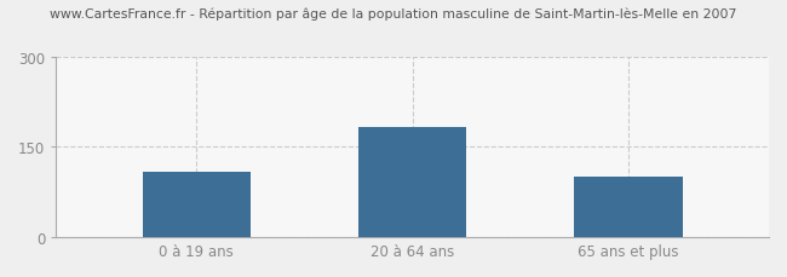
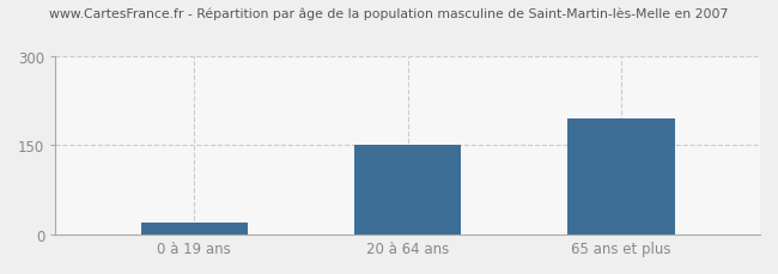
0 à 19 ans: 108 -> 20
20 à 64 ans: 183 -> 150
65 ans et plus: 100 -> 195
